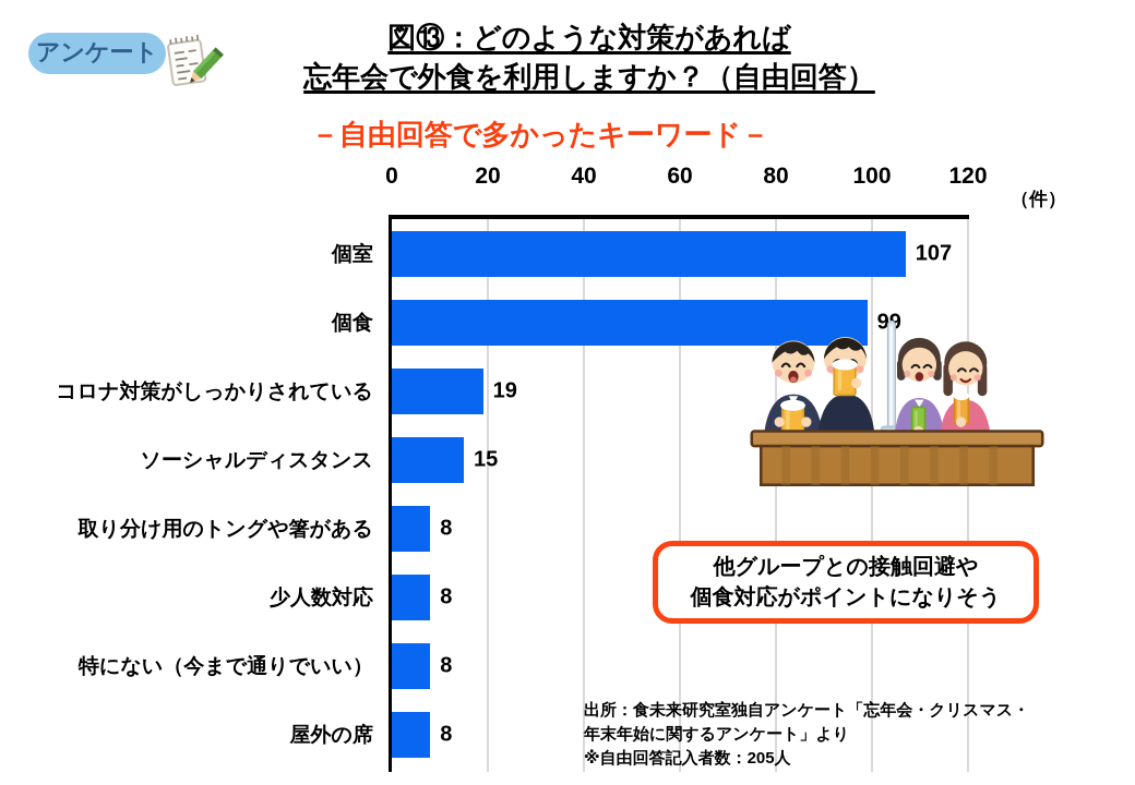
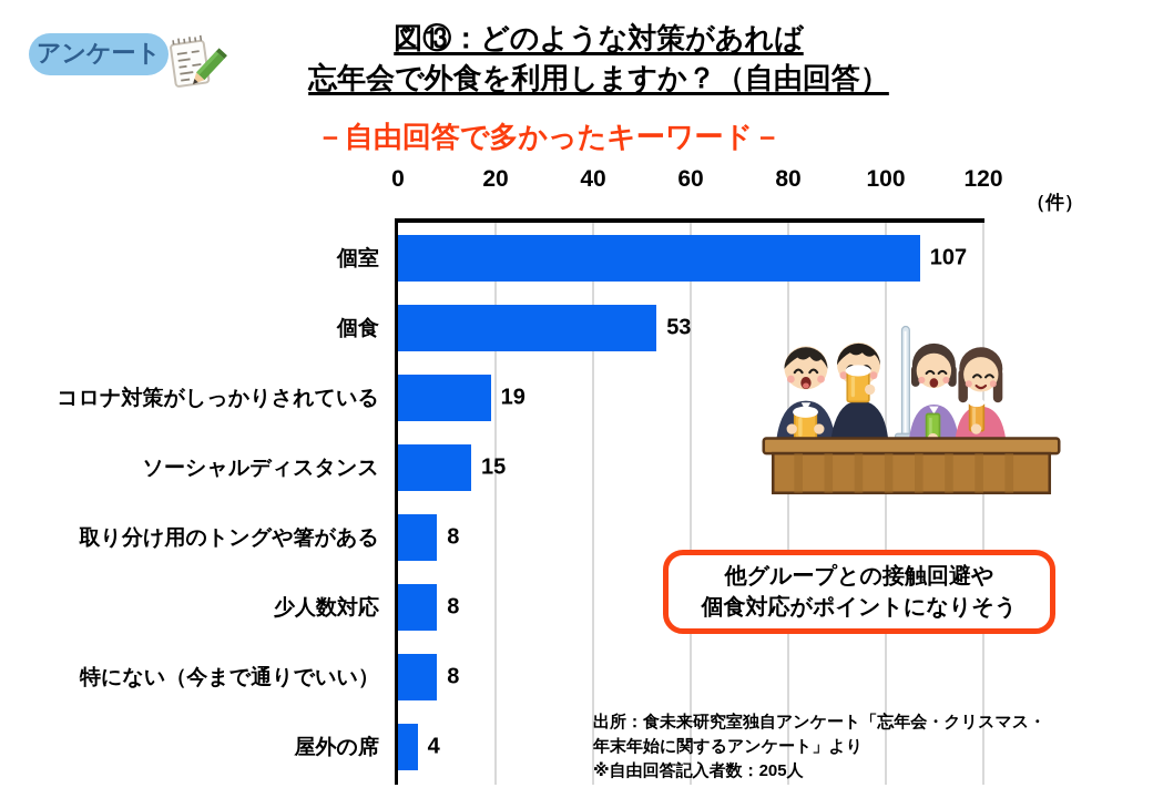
個食: 99 -> 53
屋外の席: 8 -> 4
